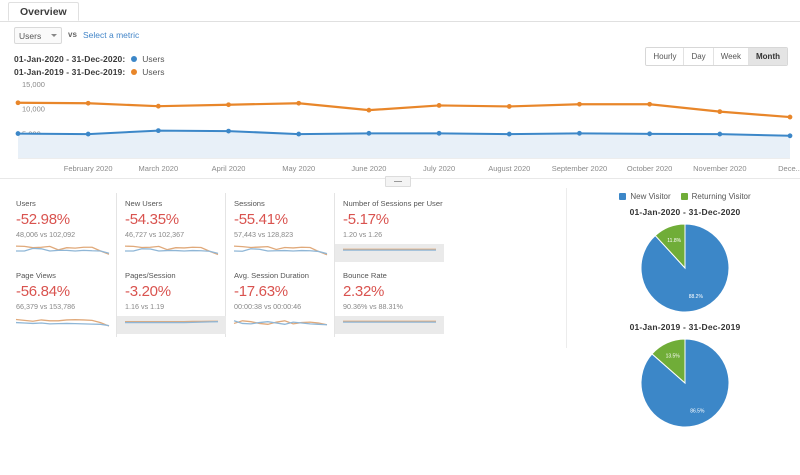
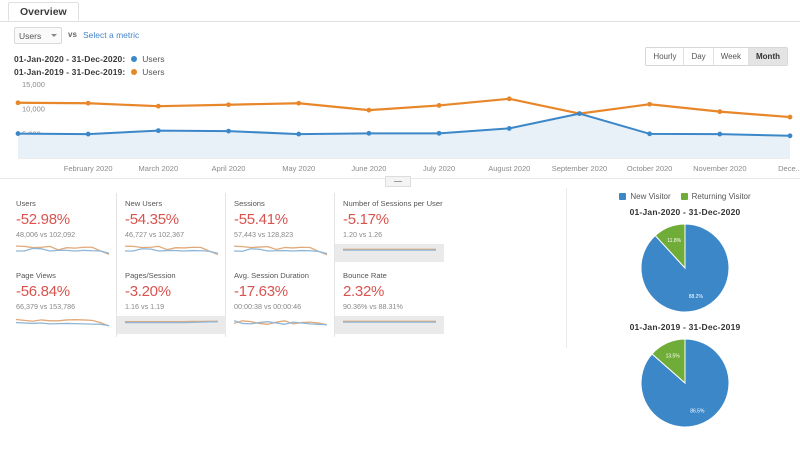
01-Jan-2020 - 31-Dec-2020: Users/August 2020: 5000 -> 6000
01-Jan-2019 - 31-Dec-2019: Users/August 2020: 10000 -> 12000
01-Jan-2020 - 31-Dec-2020: Users/September 2020: 5000 -> 9000
01-Jan-2019 - 31-Dec-2019: Users/September 2020: 11000 -> 9000
